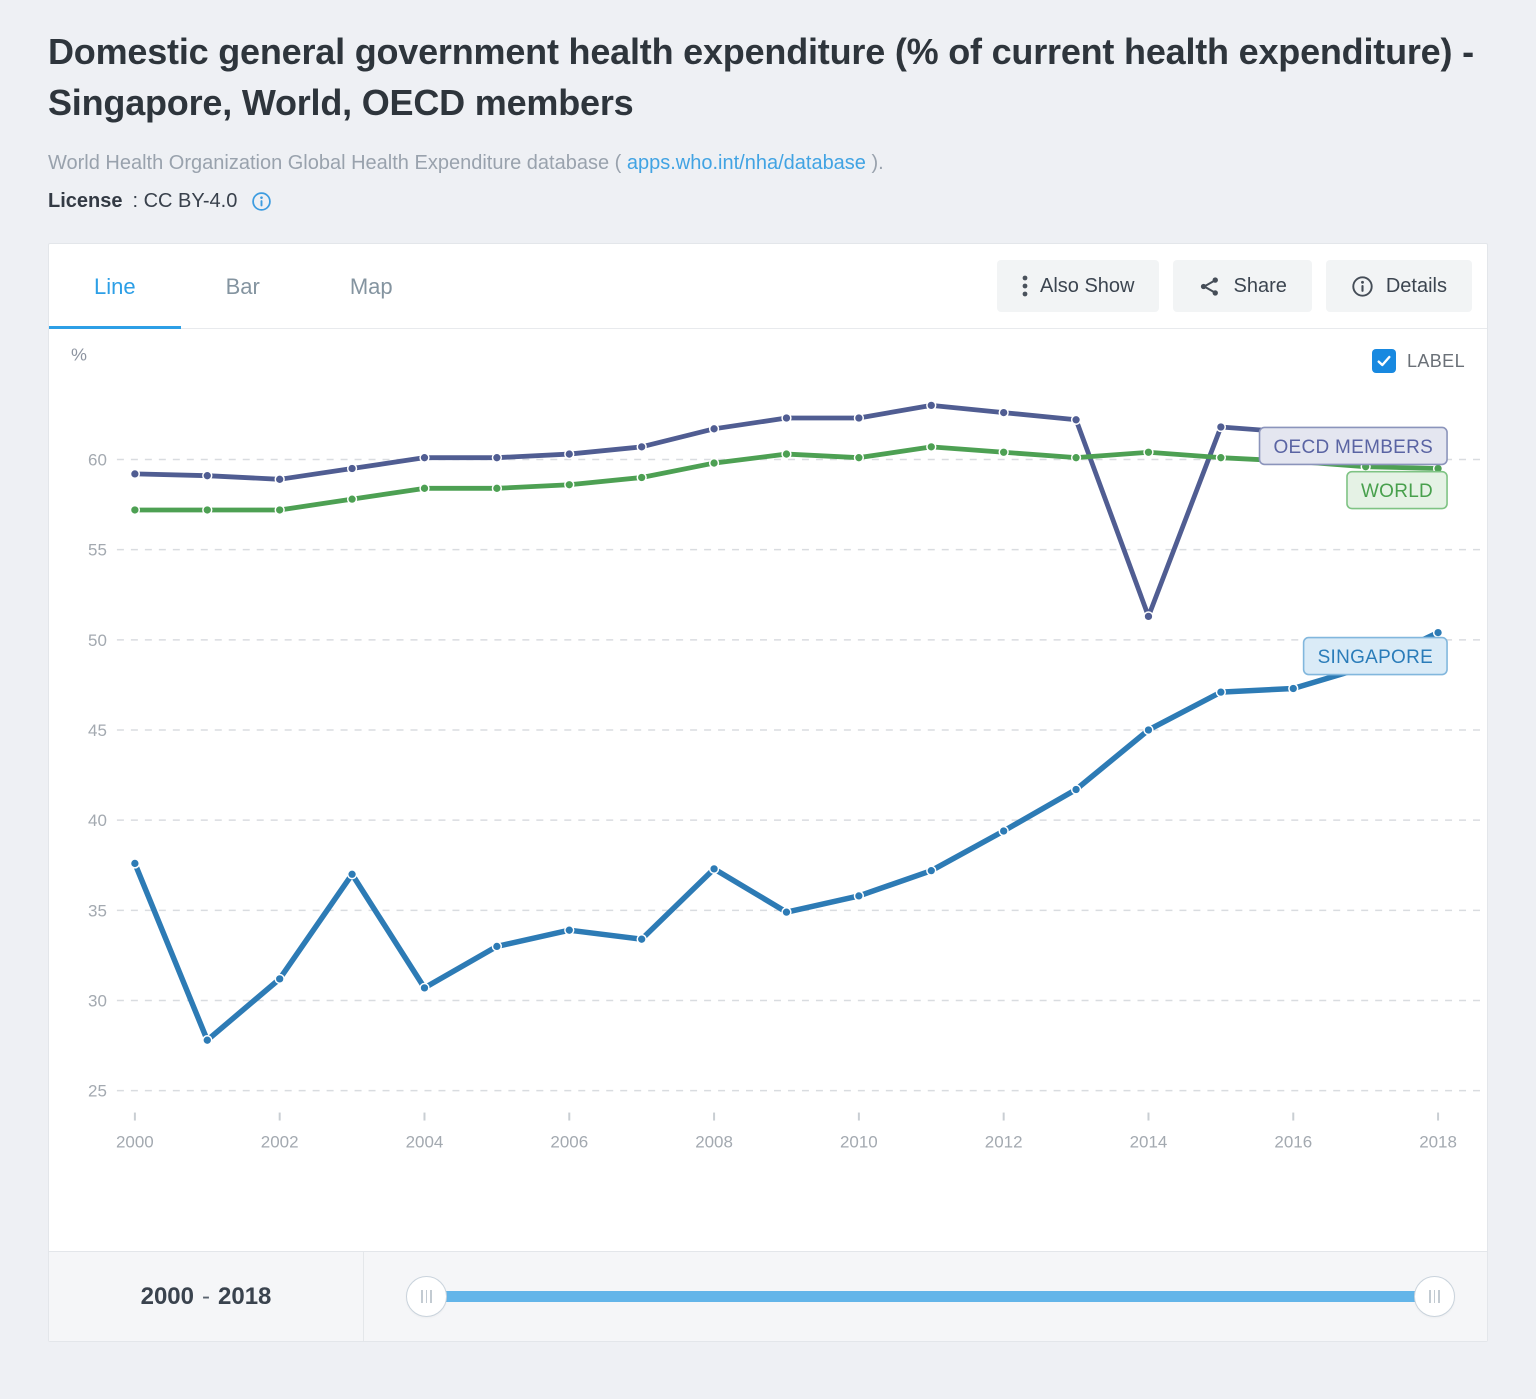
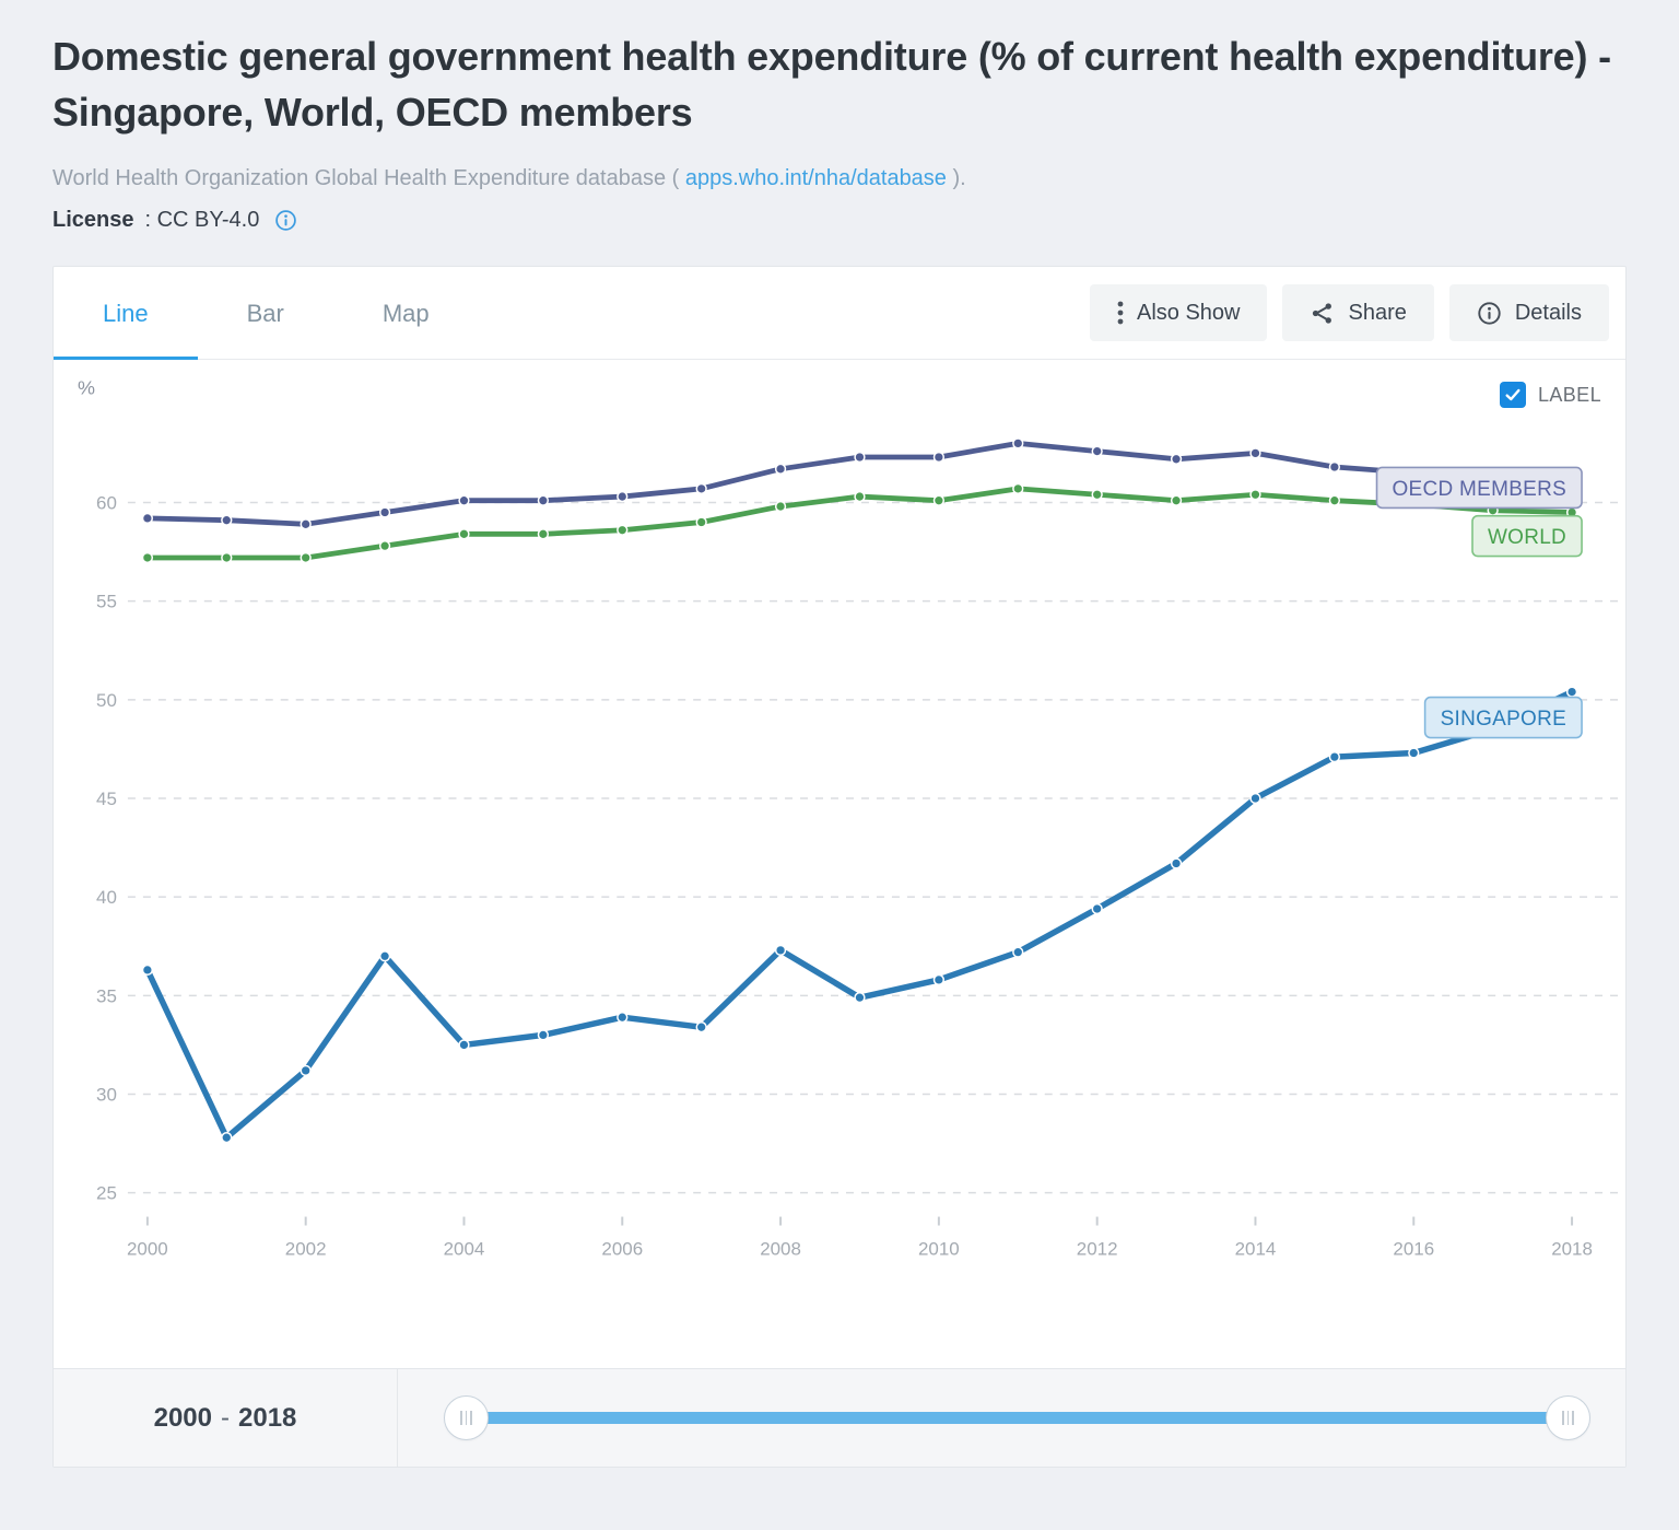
SINGAPORE/2000: 37.6 -> 36.3
SINGAPORE/2004: 30.7 -> 32.5
OECD MEMBERS/2014: 51.3 -> 62.5
